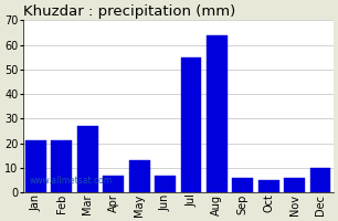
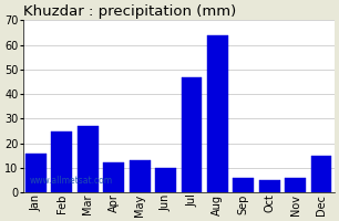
Jan: 21 -> 16
Feb: 21 -> 25
Apr: 7 -> 12
Jun: 7 -> 10
Jul: 55 -> 47
Dec: 10 -> 15
